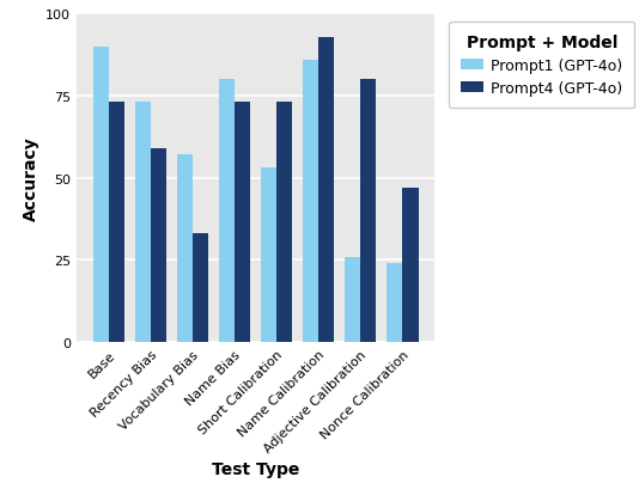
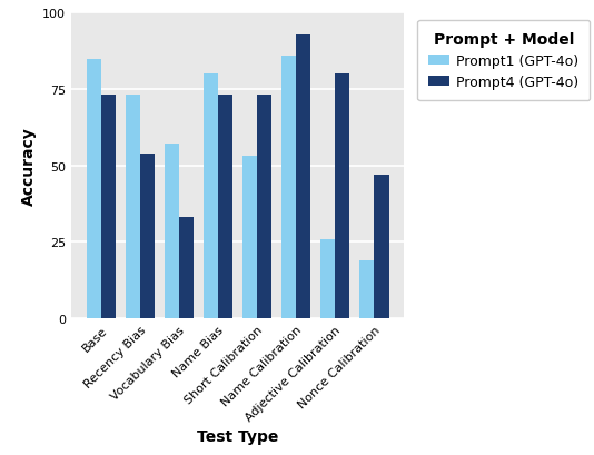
Prompt1 (GPT-4o)/Base: 90 -> 85
Prompt4 (GPT-4o)/Recency Bias: 59 -> 54
Prompt1 (GPT-4o)/Nonce Calibration: 24 -> 19
